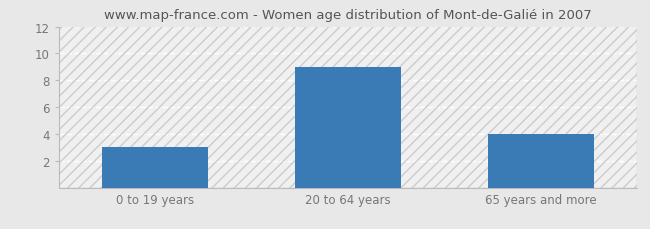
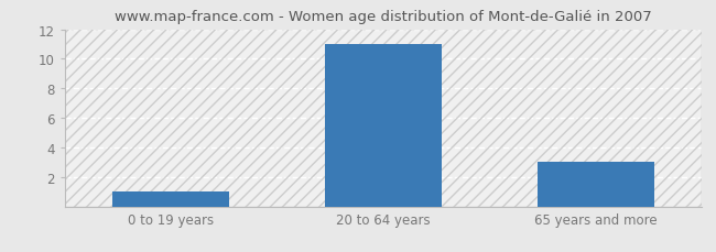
0 to 19 years: 3 -> 1
20 to 64 years: 9 -> 11
65 years and more: 4 -> 3
